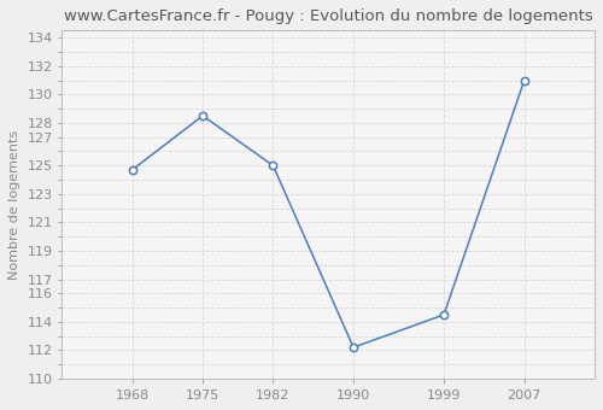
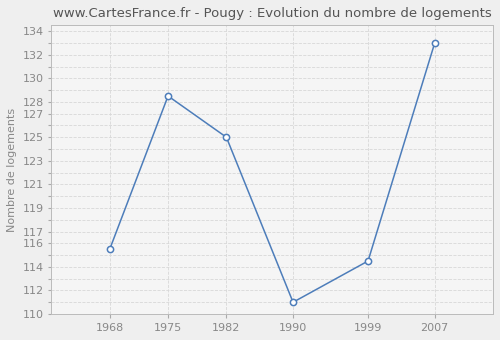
1968: 124.7 -> 115.5
1990: 112.2 -> 111.0
2007: 131.0 -> 133.0
